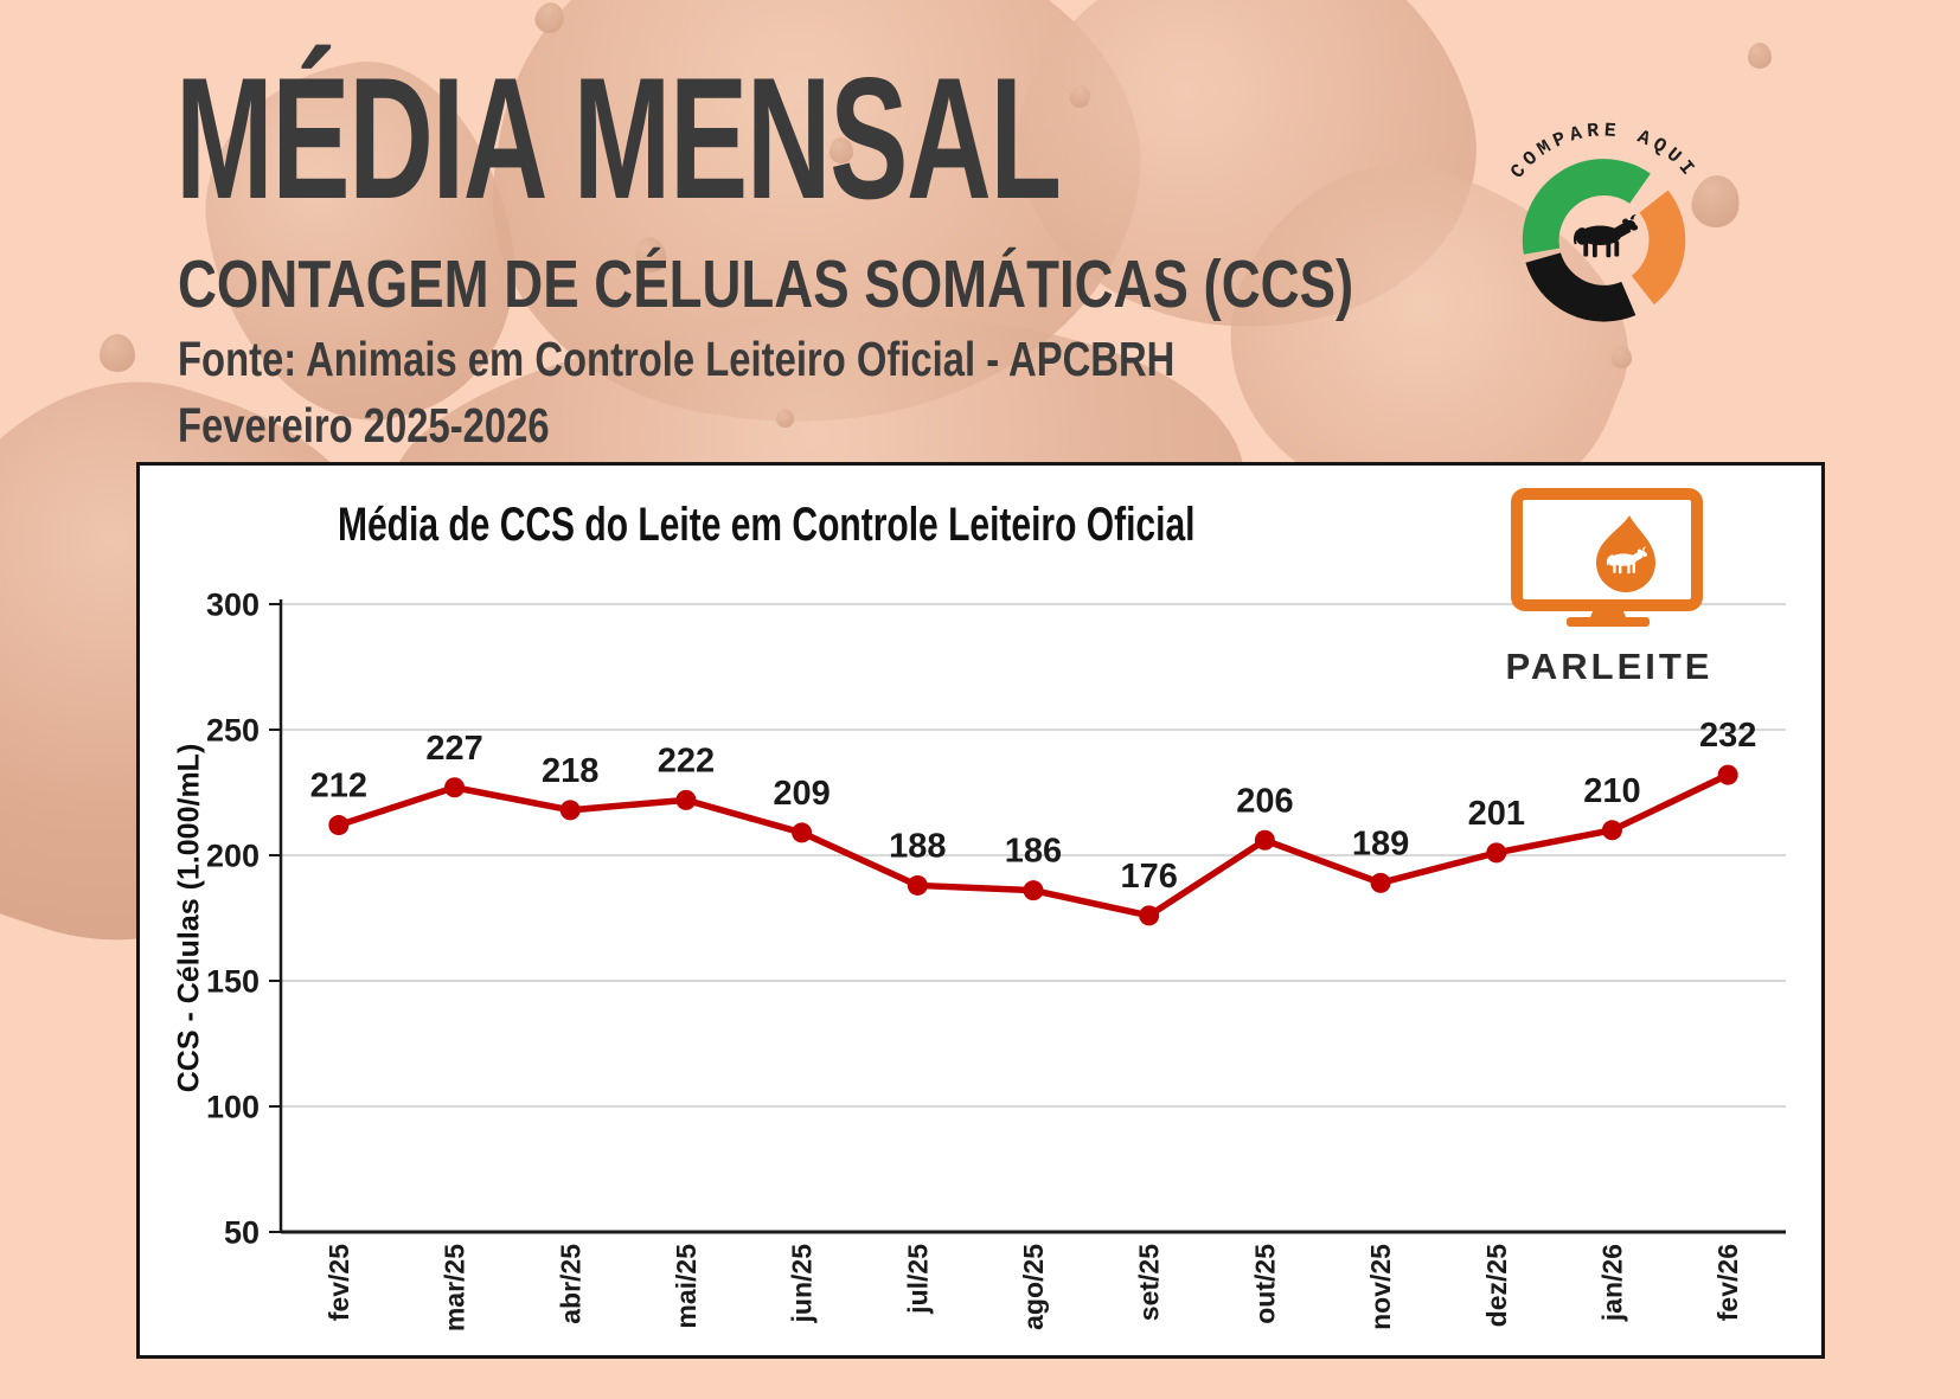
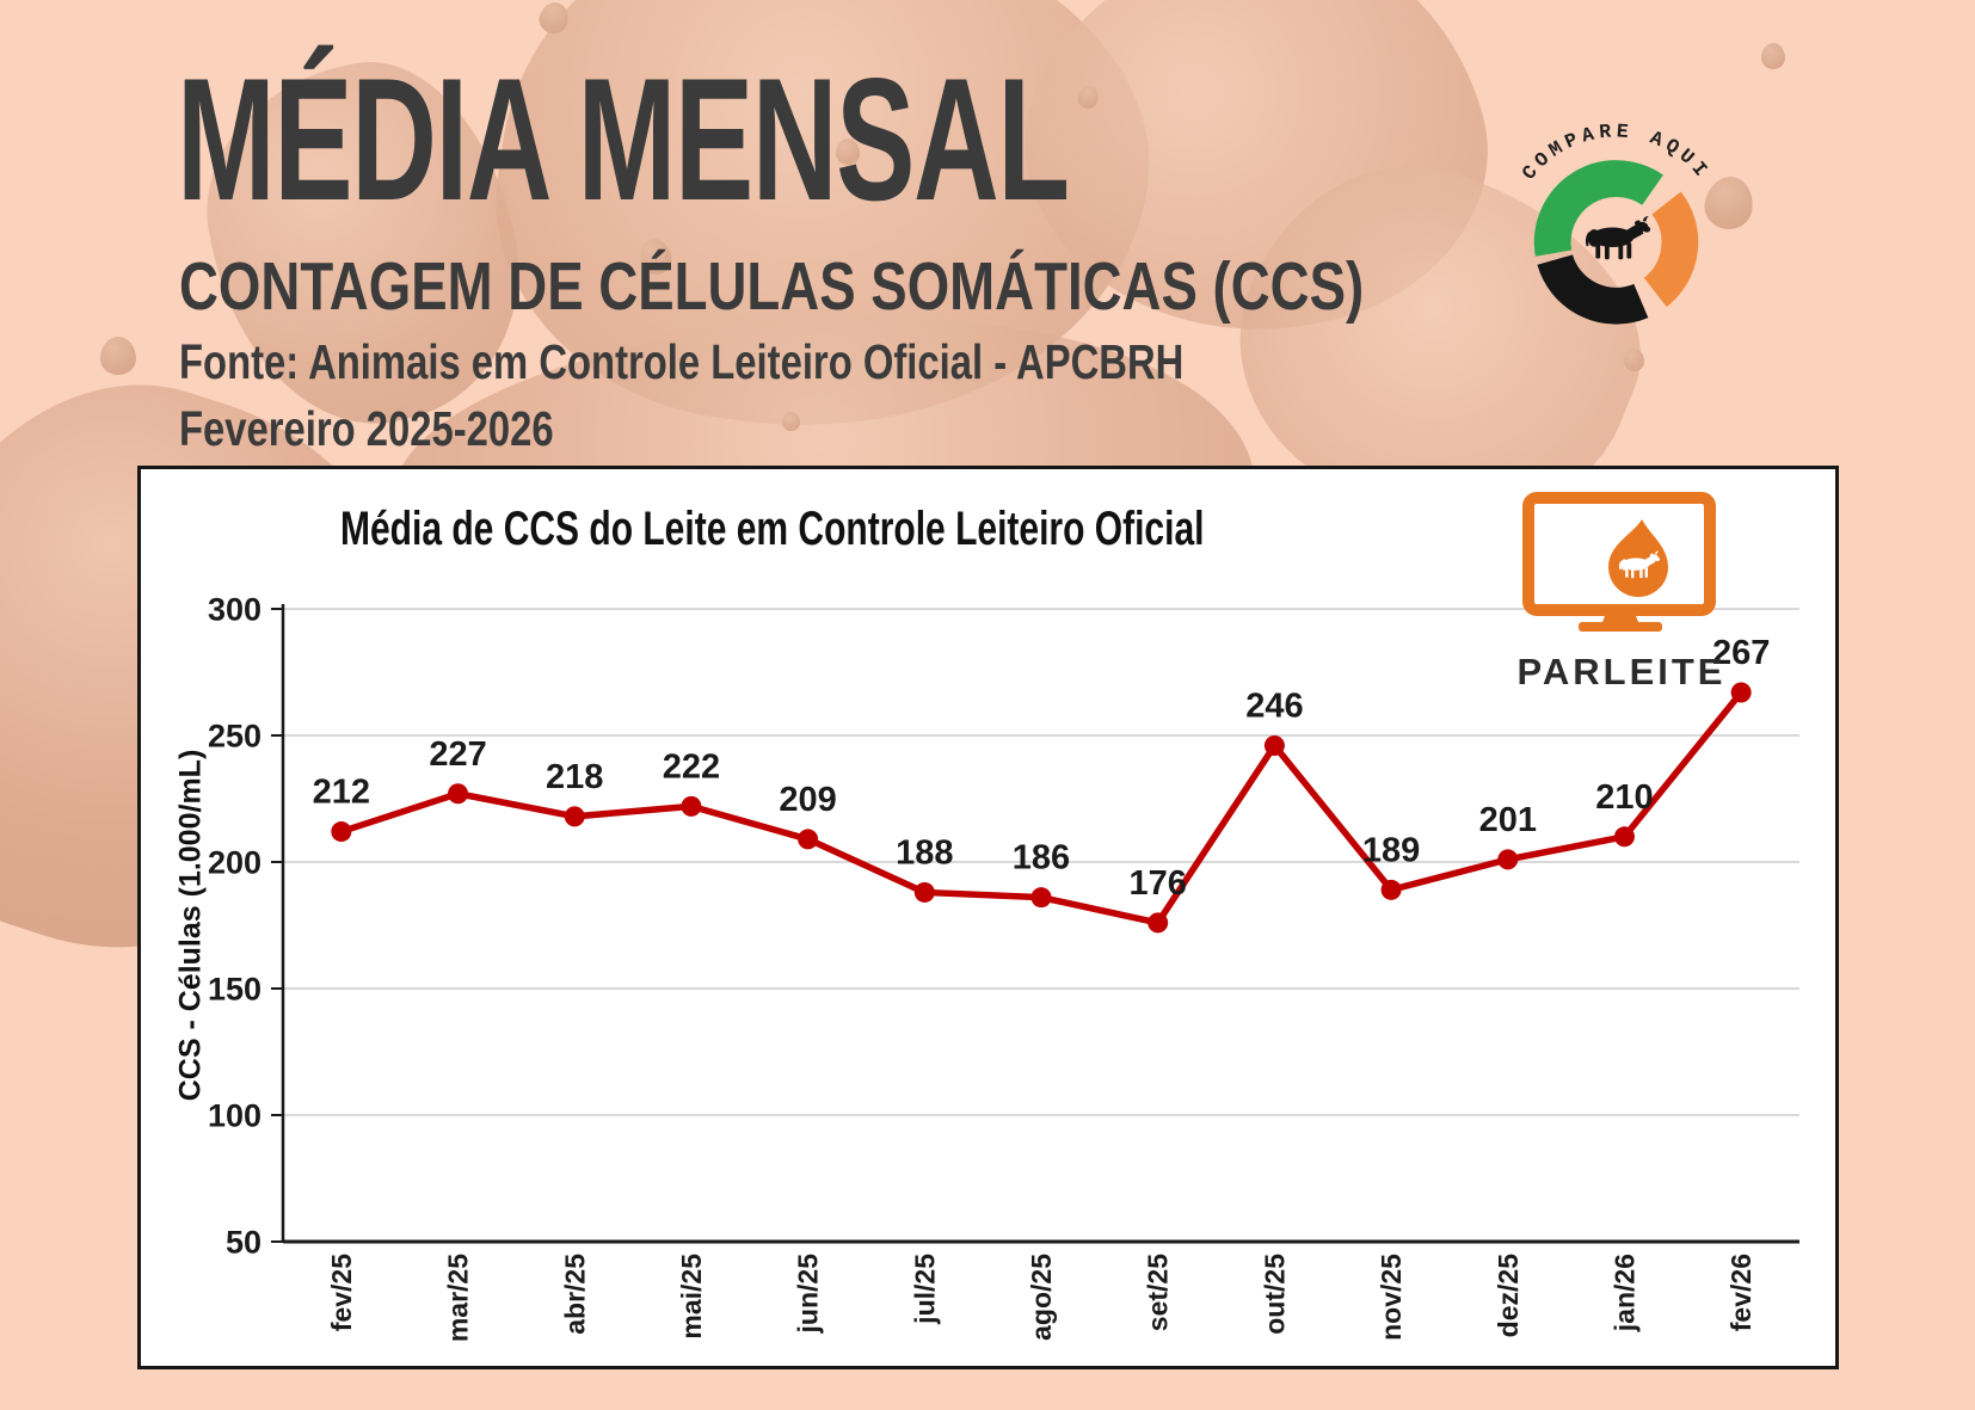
out/25: 206 -> 246
fev/26: 232 -> 267
